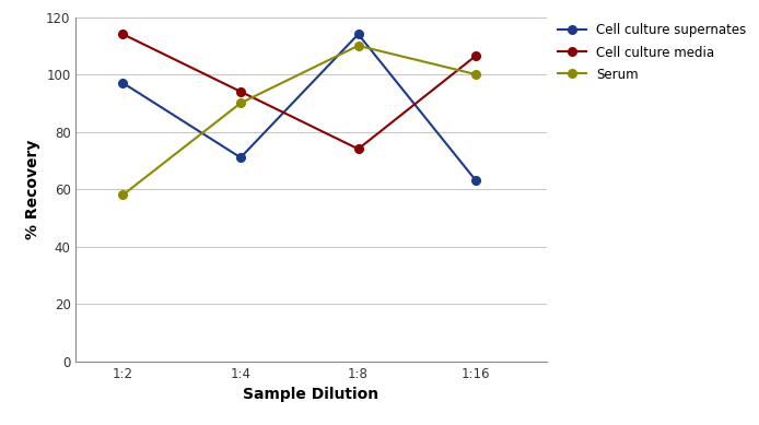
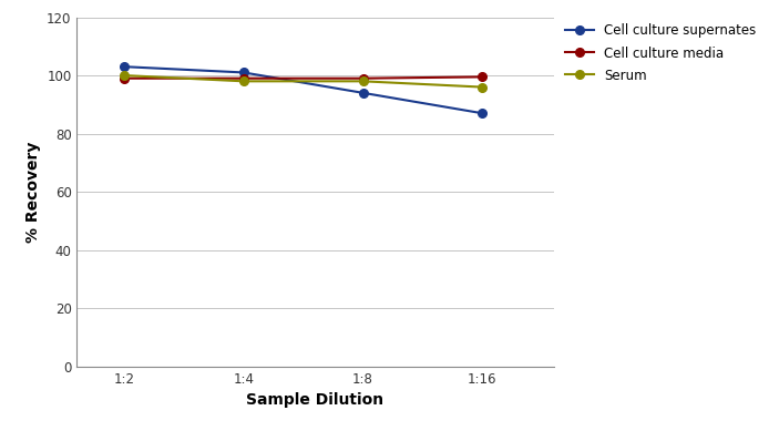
Cell culture supernates/1:2: 97 -> 103
Cell culture media/1:2: 114.0 -> 99.0
Serum/1:2: 58 -> 100
Cell culture supernates/1:4: 71 -> 101
Cell culture media/1:4: 94.0 -> 99.0
Serum/1:4: 90 -> 98
Cell culture supernates/1:8: 114 -> 94
Cell culture media/1:8: 74.0 -> 99.0
Serum/1:8: 110 -> 98
Cell culture supernates/1:16: 63 -> 87
Cell culture media/1:16: 106.5 -> 99.5
Serum/1:16: 100 -> 96
